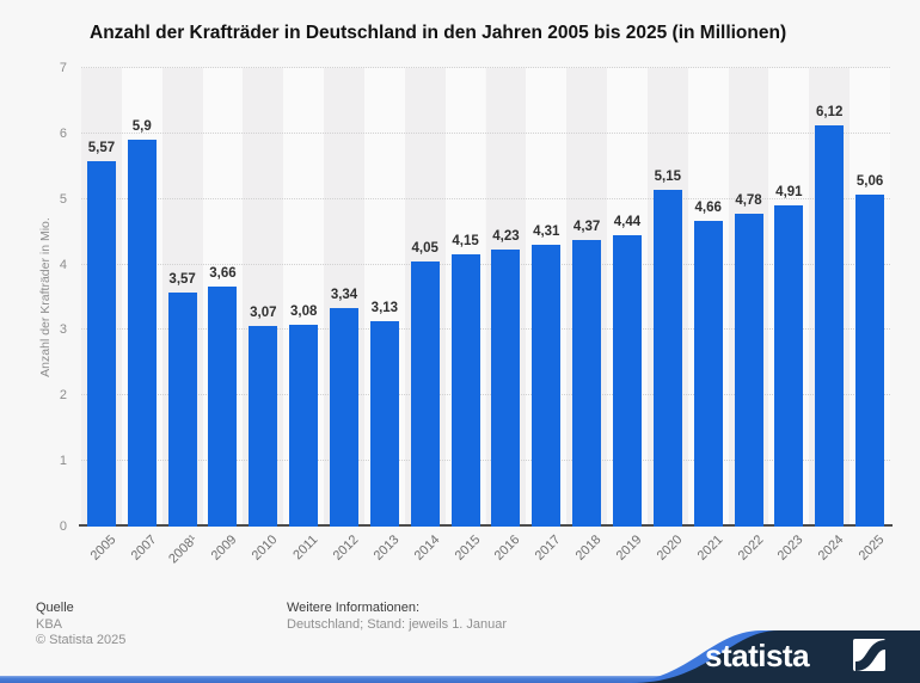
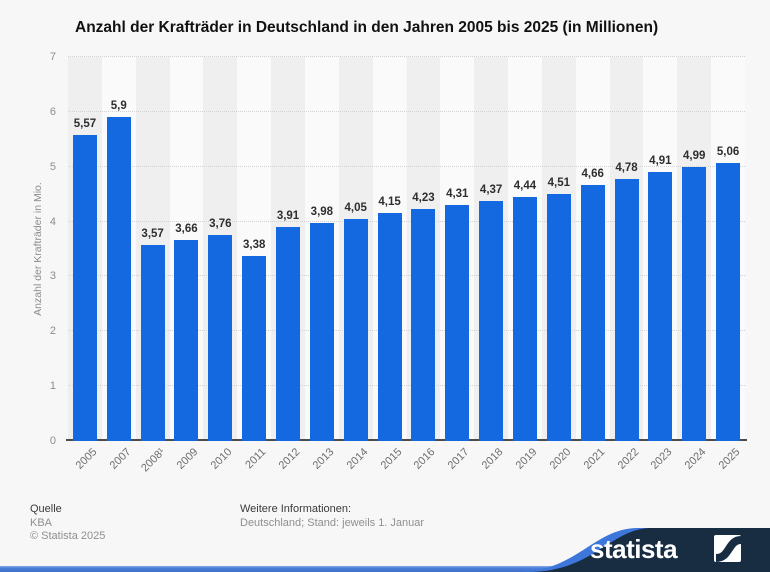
2010: 3,07 -> 3,76
2011: 3,08 -> 3,38
2012: 3,34 -> 3,91
2013: 3,13 -> 3,98
2020: 5,15 -> 4,51
2024: 6,12 -> 4,99
